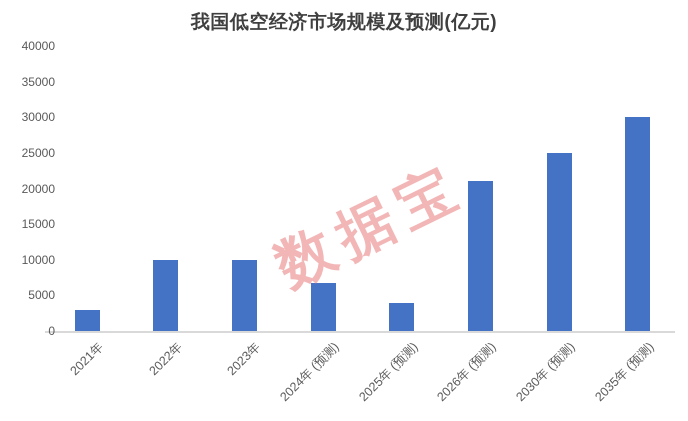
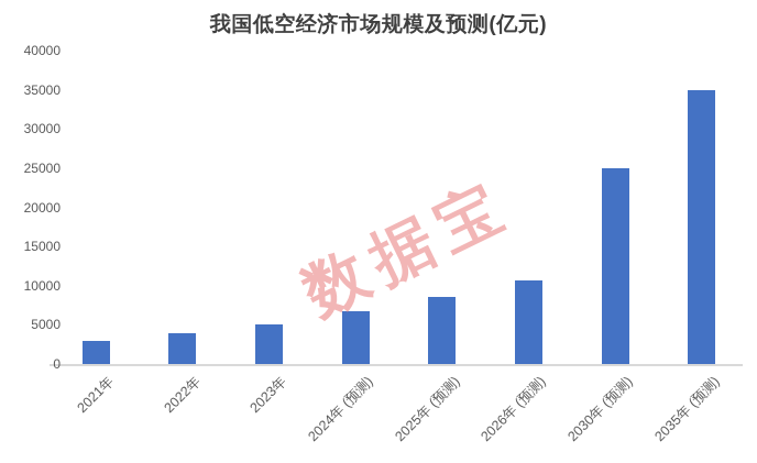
2022年: 10000 -> 4000
2023年: 10000 -> 5000
2025年 (预测): 4000 -> 9000
2026年 (预测): 21000 -> 11000
2035年 (预测): 30000 -> 35000
